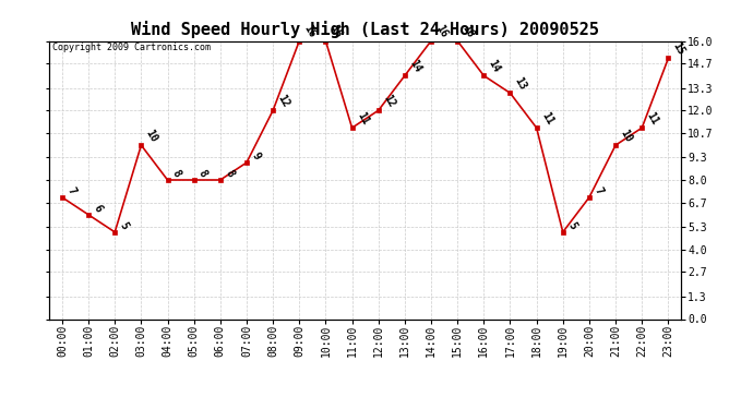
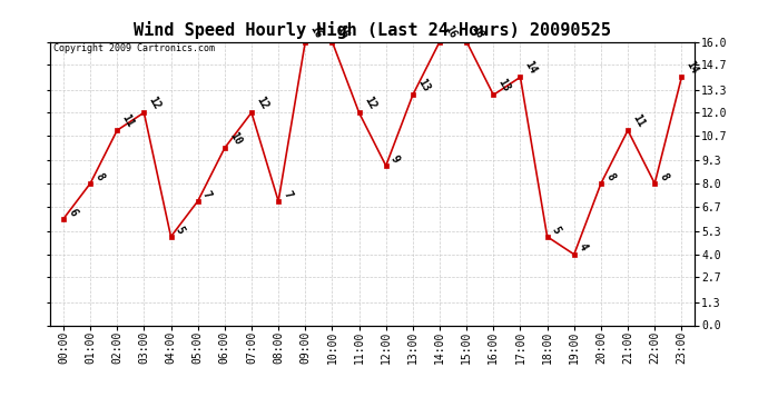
00:00: 7 -> 6
01:00: 6 -> 8
02:00: 5 -> 11
03:00: 10 -> 12
04:00: 8 -> 5
05:00: 8 -> 7
06:00: 8 -> 10
07:00: 9 -> 12
08:00: 12 -> 7
11:00: 11 -> 12
12:00: 12 -> 9
13:00: 14 -> 13
16:00: 14 -> 13
17:00: 13 -> 14
18:00: 11 -> 5
19:00: 5 -> 4
20:00: 7 -> 8
21:00: 10 -> 11
22:00: 11 -> 8
23:00: 15 -> 14
